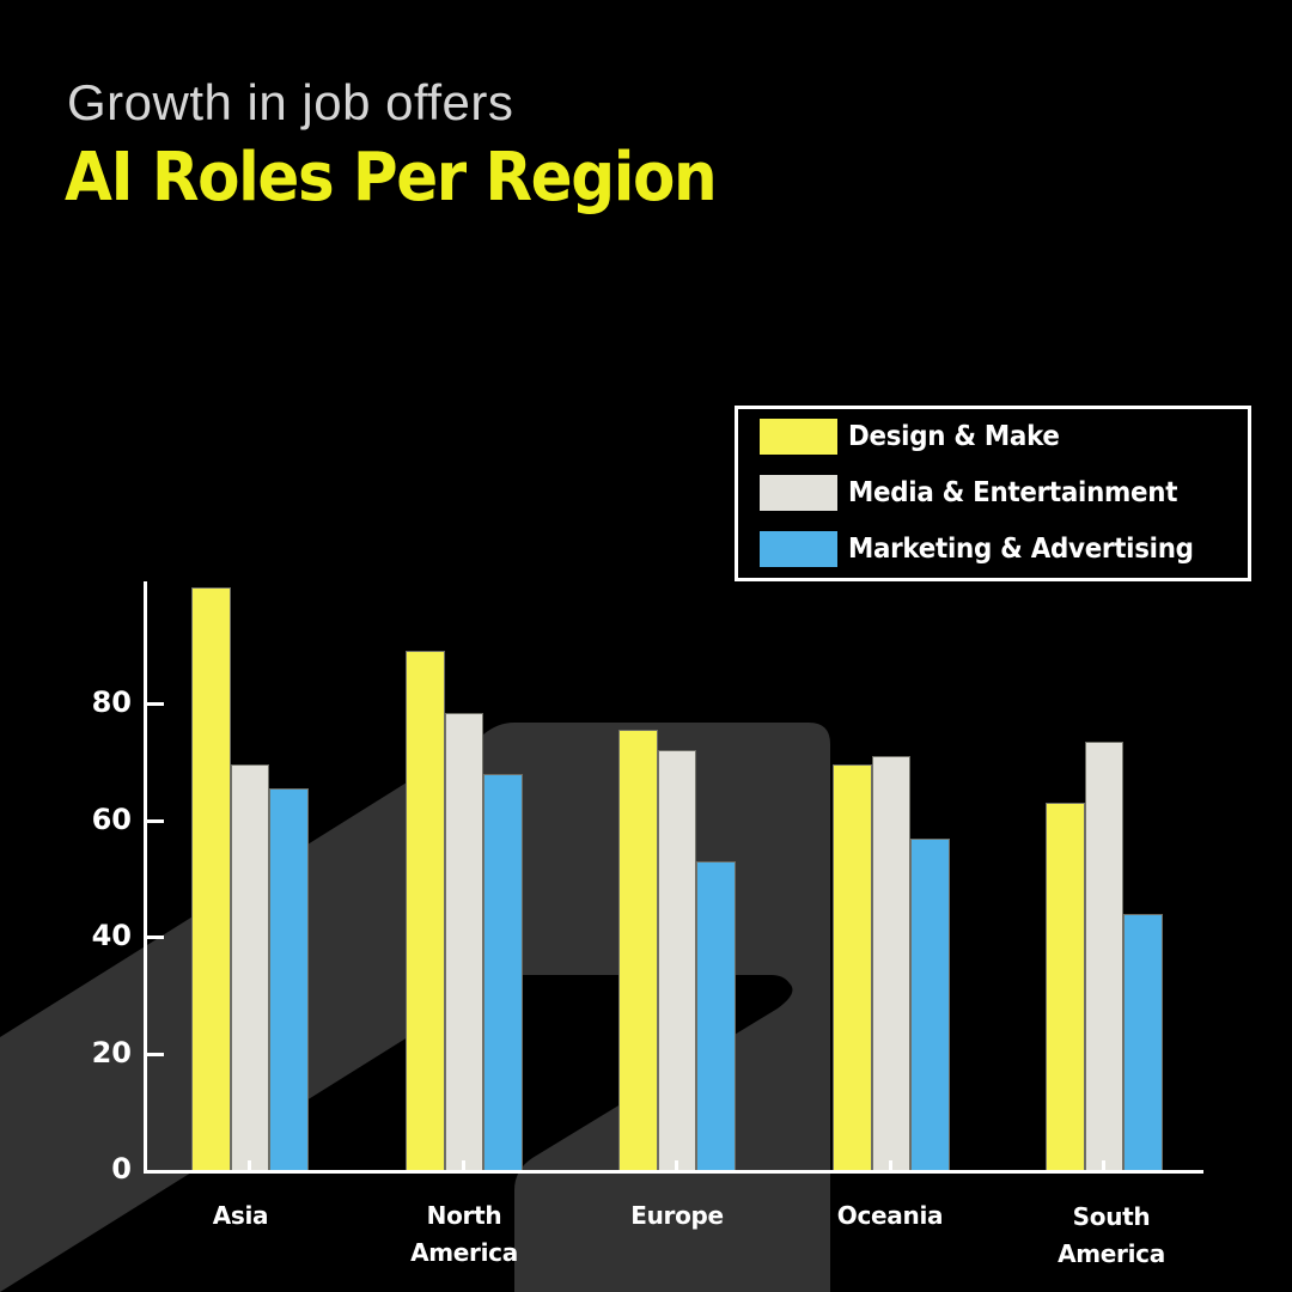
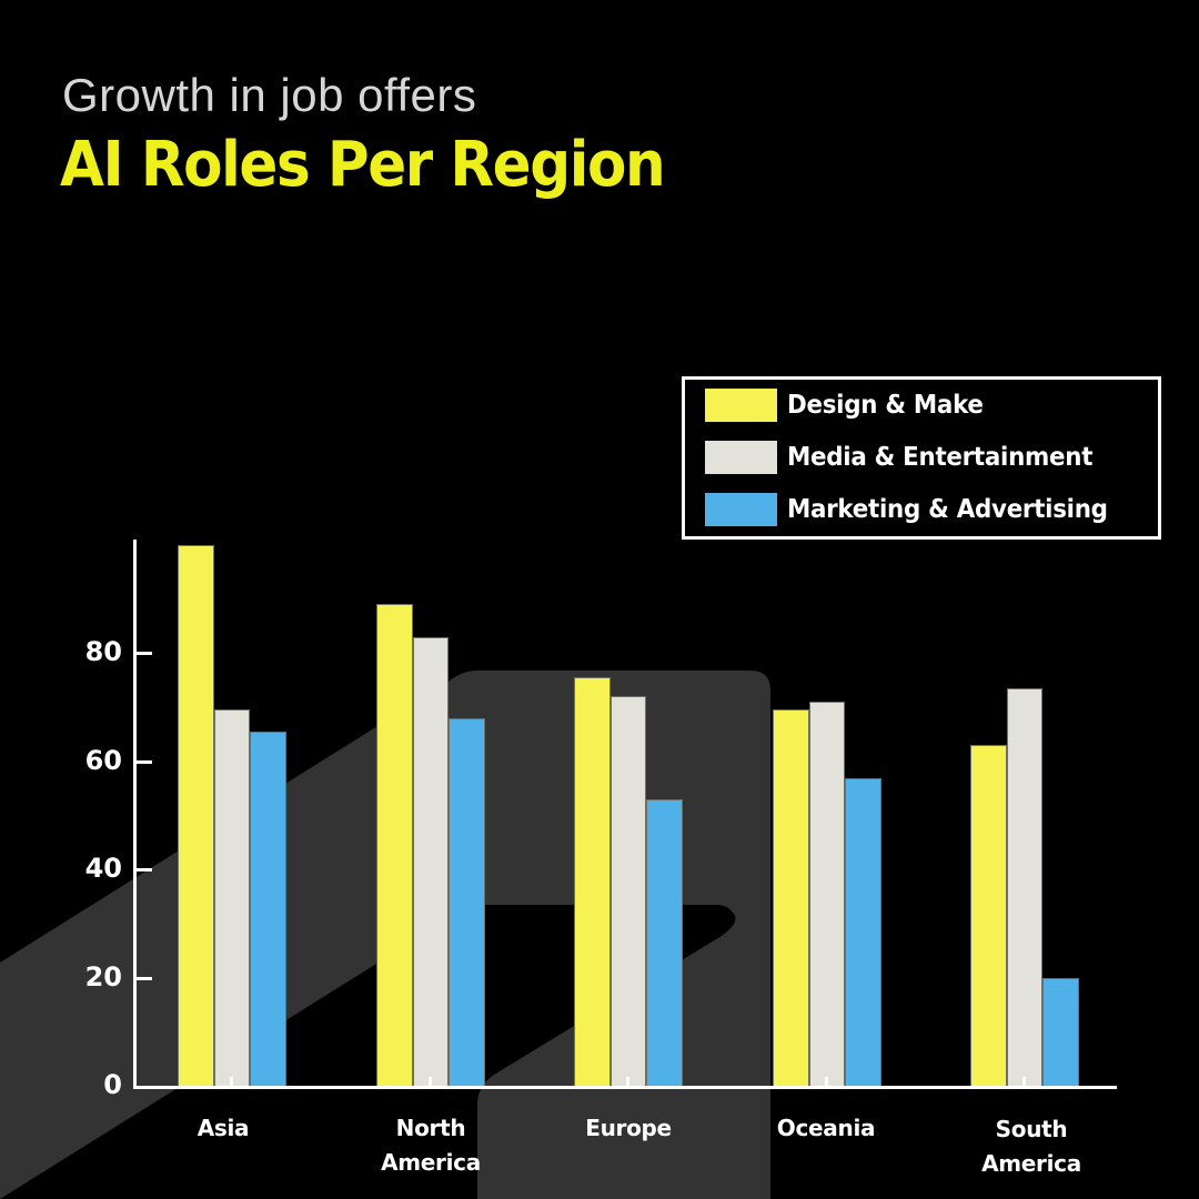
Media & Entertainment/North America: 78 -> 83
Marketing & Advertising/South America: 44 -> 20
